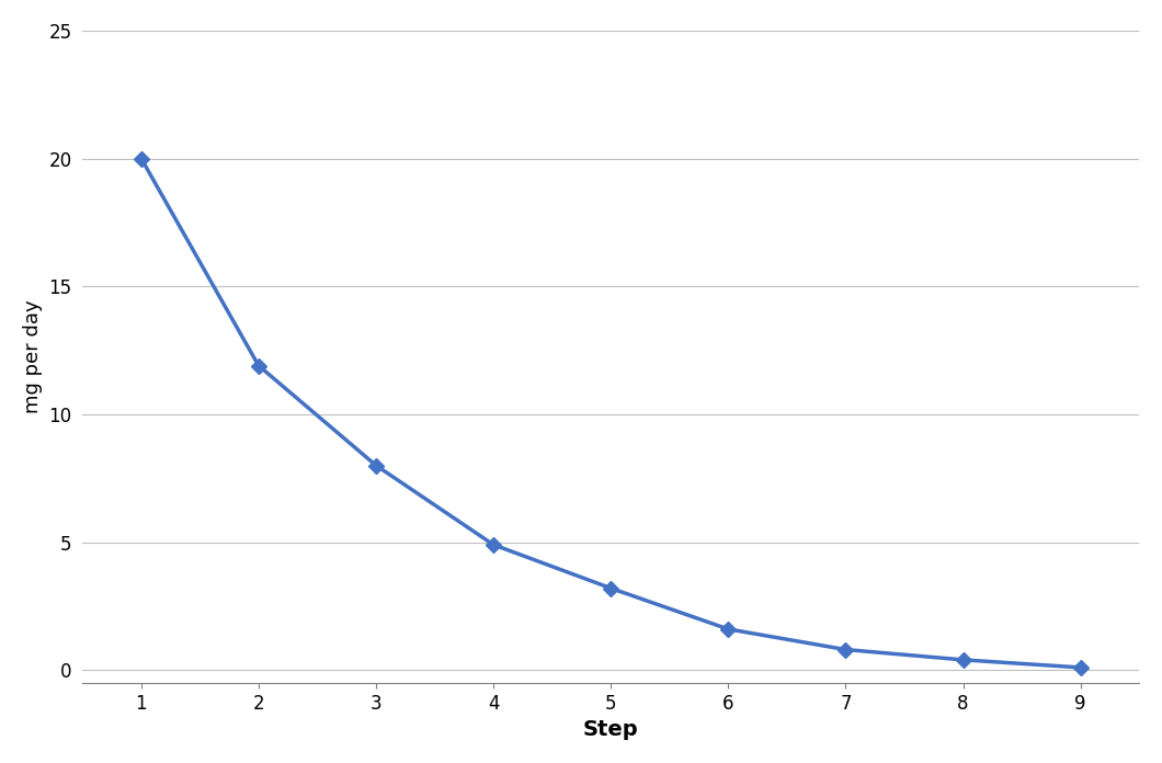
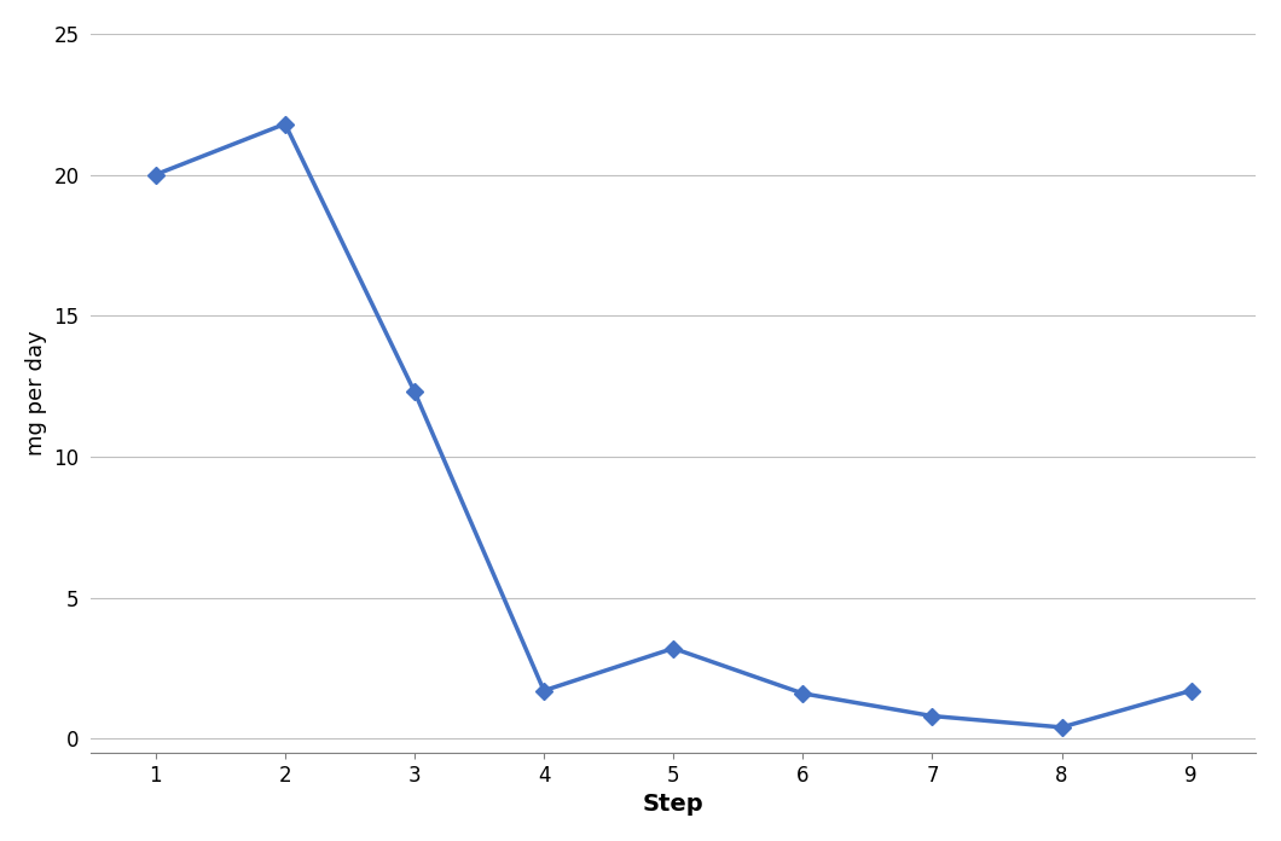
2: 11.9 -> 21.8
3: 8.0 -> 12.3
4: 4.9 -> 1.7
9: 0.1 -> 1.7
